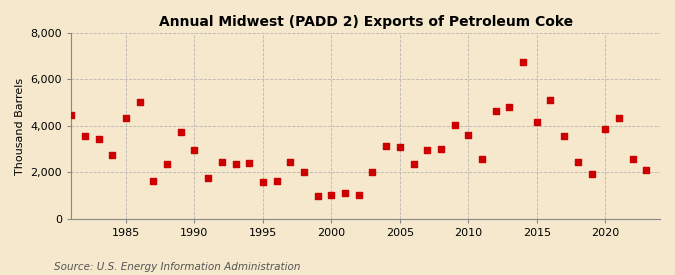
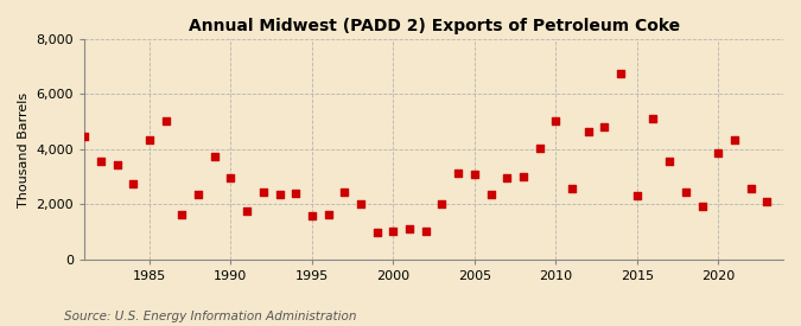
2010: 3,600 -> 5,050
2015: 4,150 -> 2,300
